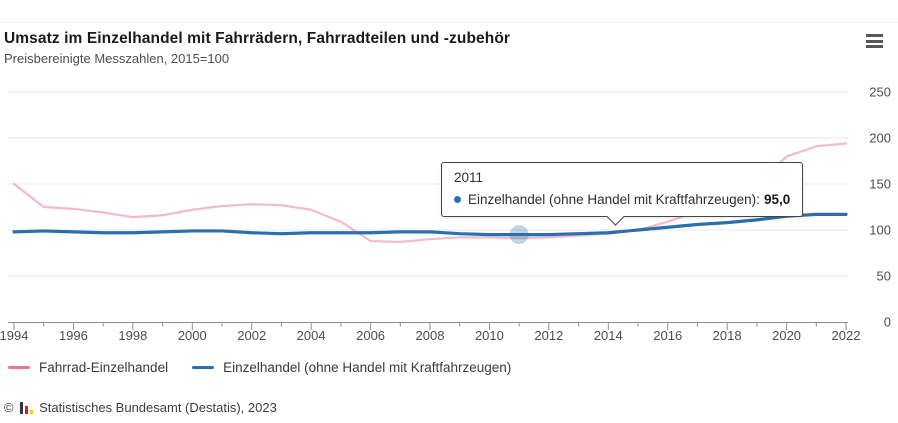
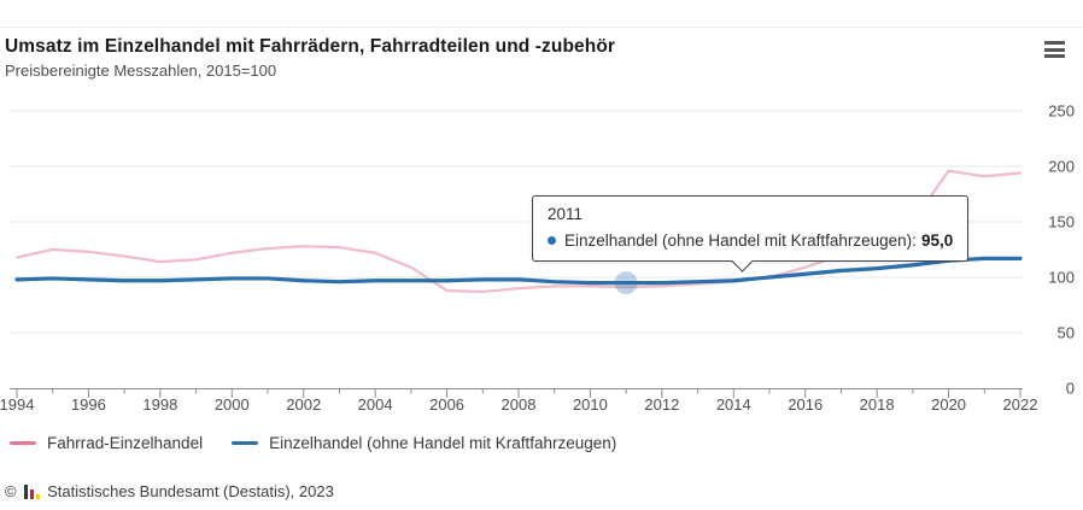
Fahrrad-Einzelhandel/1994: 150 -> 120
Fahrrad-Einzelhandel/2020: 180 -> 200
